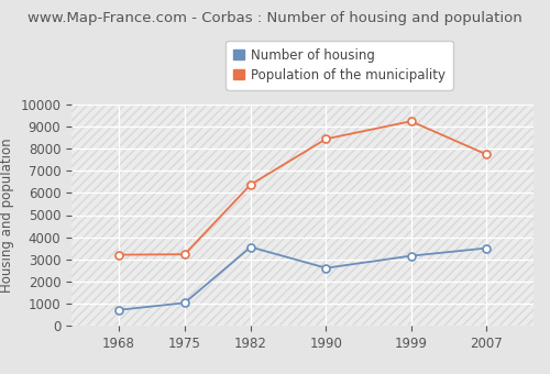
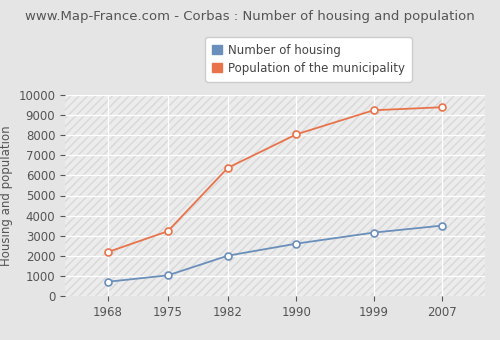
Population of the municipality/1968: 3200 -> 2180
Number of housing/1982: 3550 -> 2000
Population of the municipality/1990: 8450 -> 8050
Population of the municipality/2007: 7750 -> 9400
